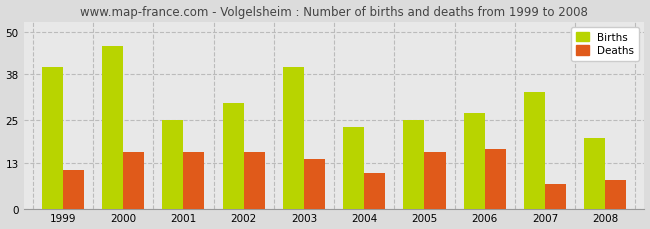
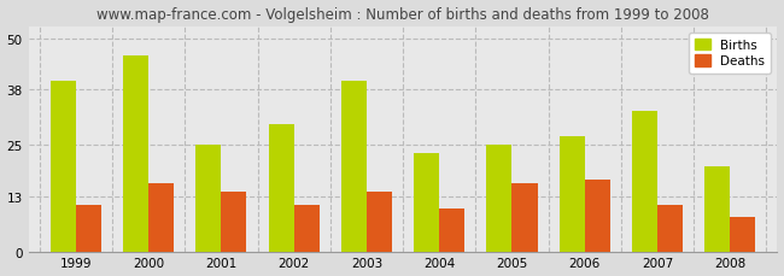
Deaths/2001: 16 -> 14
Deaths/2002: 16 -> 11
Deaths/2007: 7 -> 11
